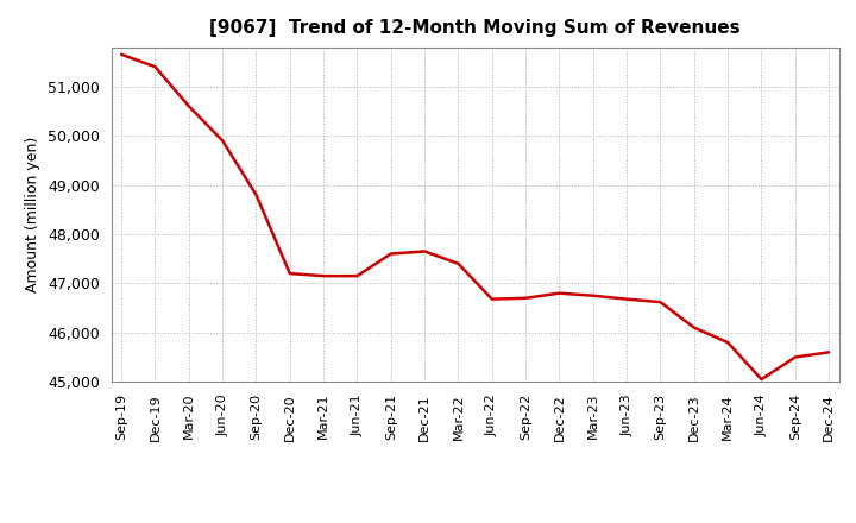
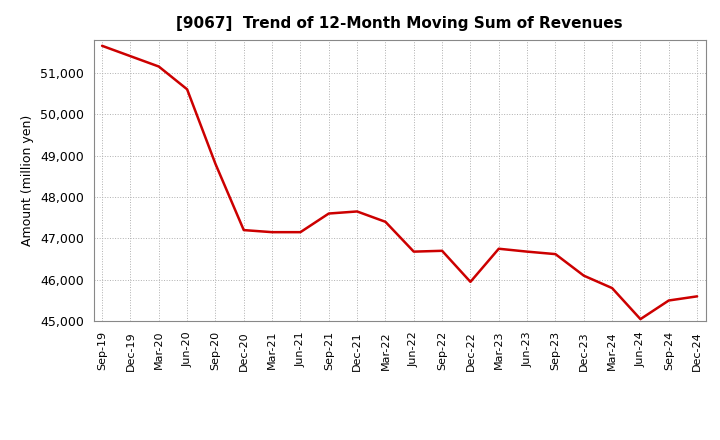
Mar-20: 50,600 -> 51,150
Jun-20: 49,900 -> 50,600
Dec-22: 46,800 -> 45,950
